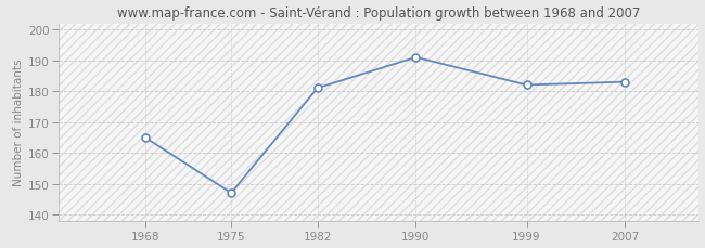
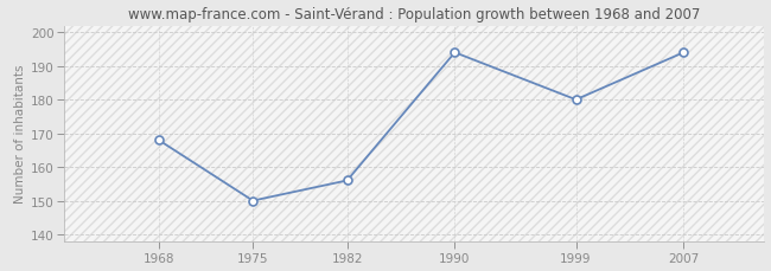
1968: 165 -> 168
1975: 147 -> 150
1982: 181 -> 156
1990: 191 -> 194
1999: 182 -> 180
2007: 183 -> 194
